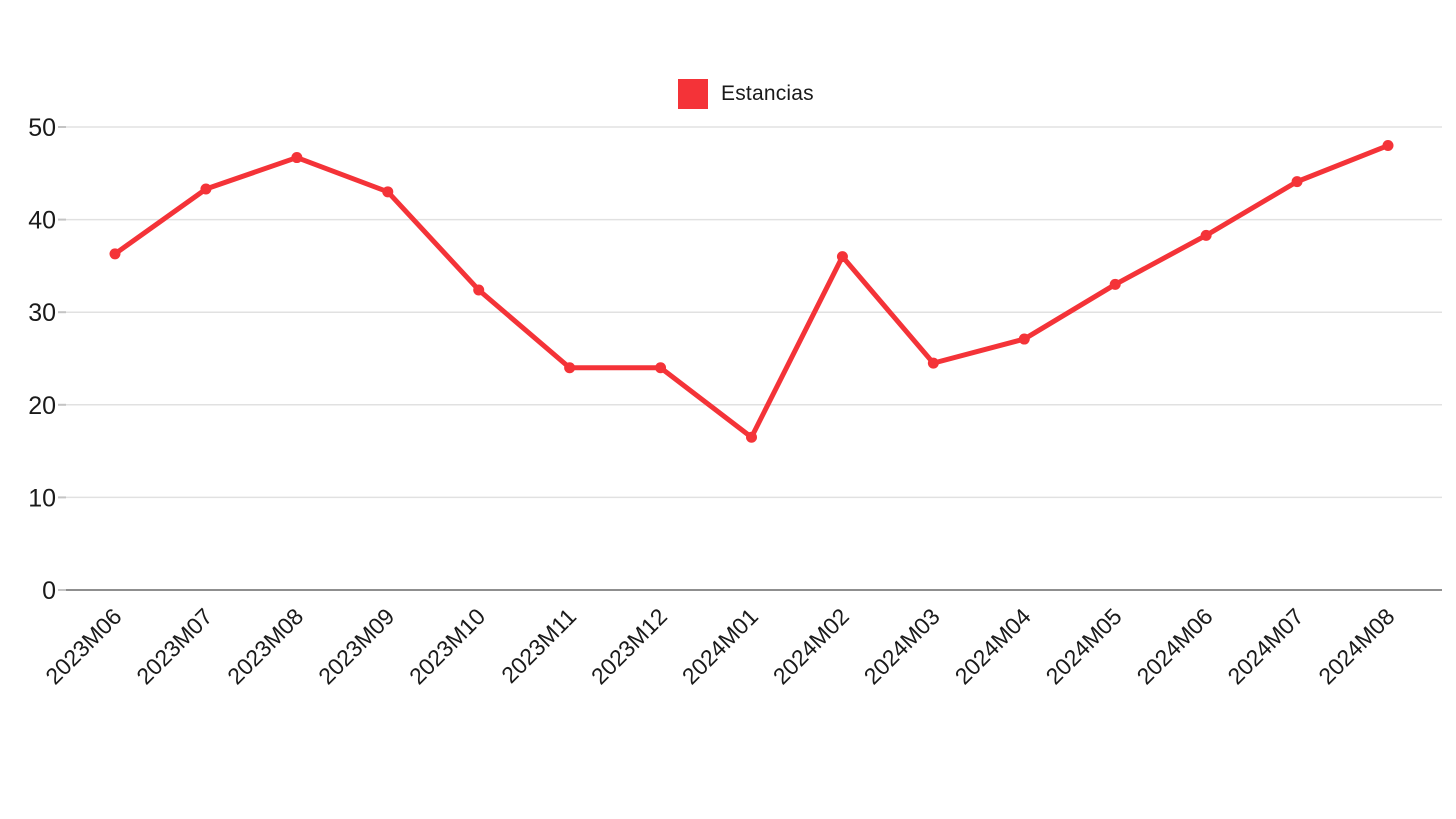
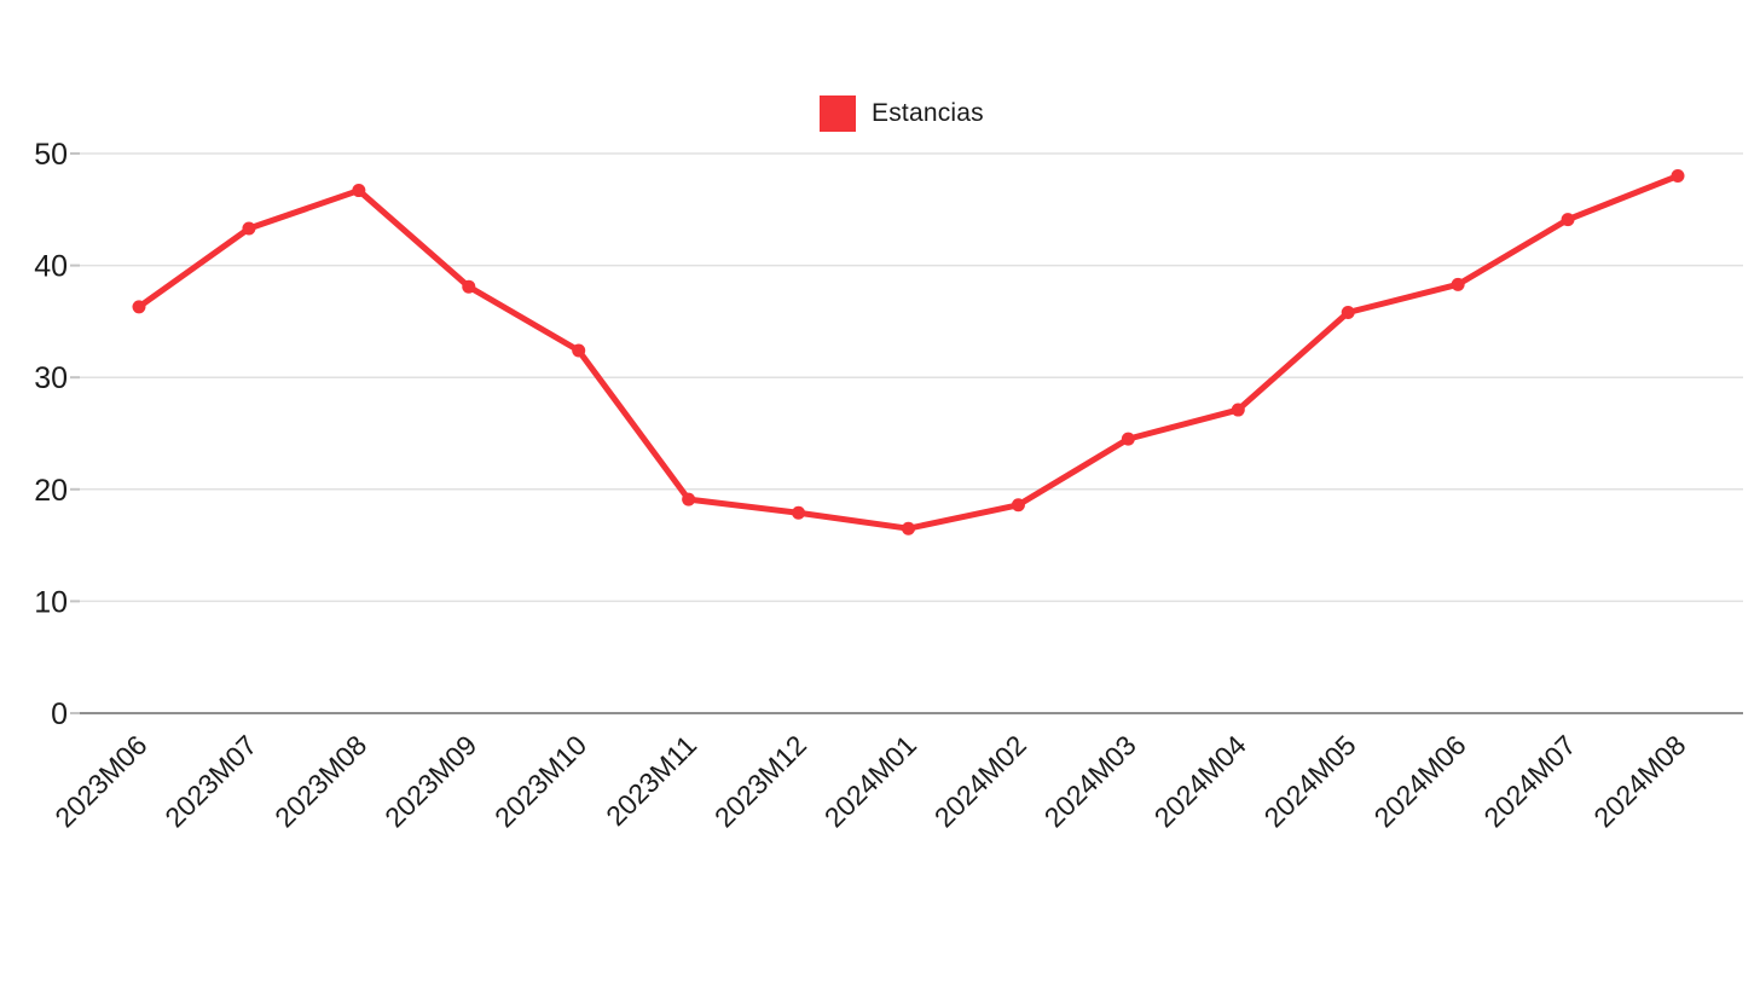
2023M09: 43 -> 38
2023M11: 24 -> 19
2023M12: 24 -> 18
2024M02: 36 -> 19
2024M05: 33 -> 36
